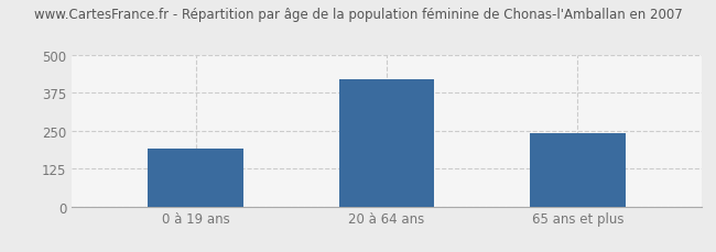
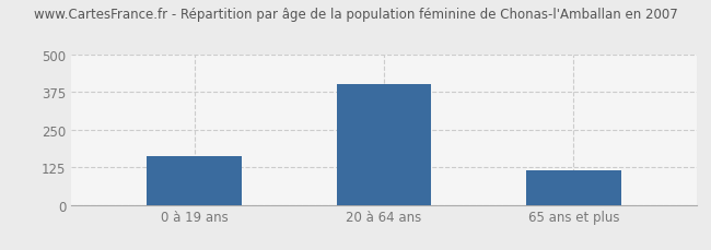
0 à 19 ans: 190 -> 160
20 à 64 ans: 420 -> 400
65 ans et plus: 240 -> 113
